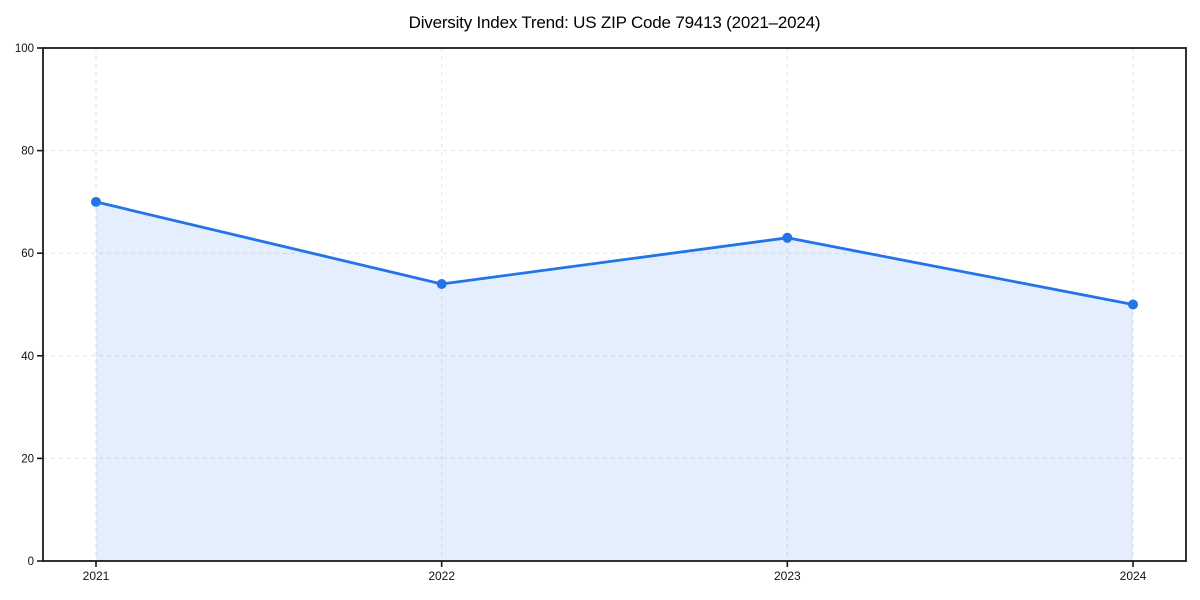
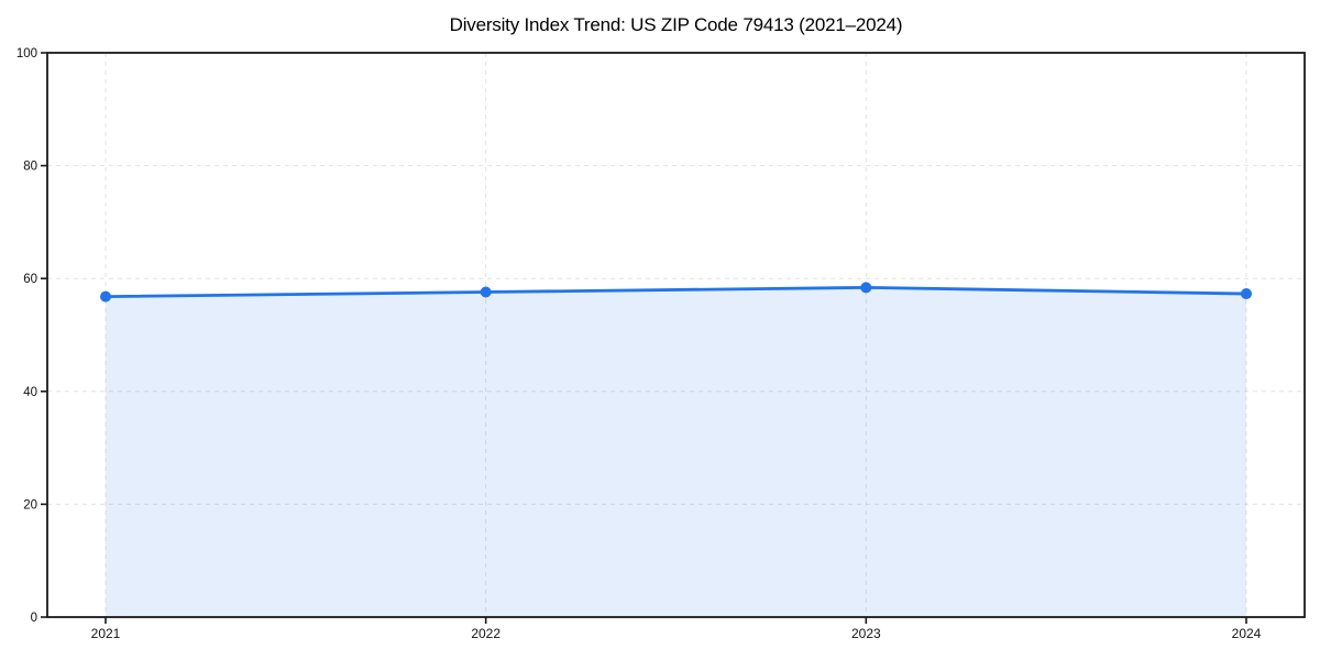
2021: 70 -> 57
2022: 54 -> 58
2023: 63 -> 58
2024: 50 -> 57
